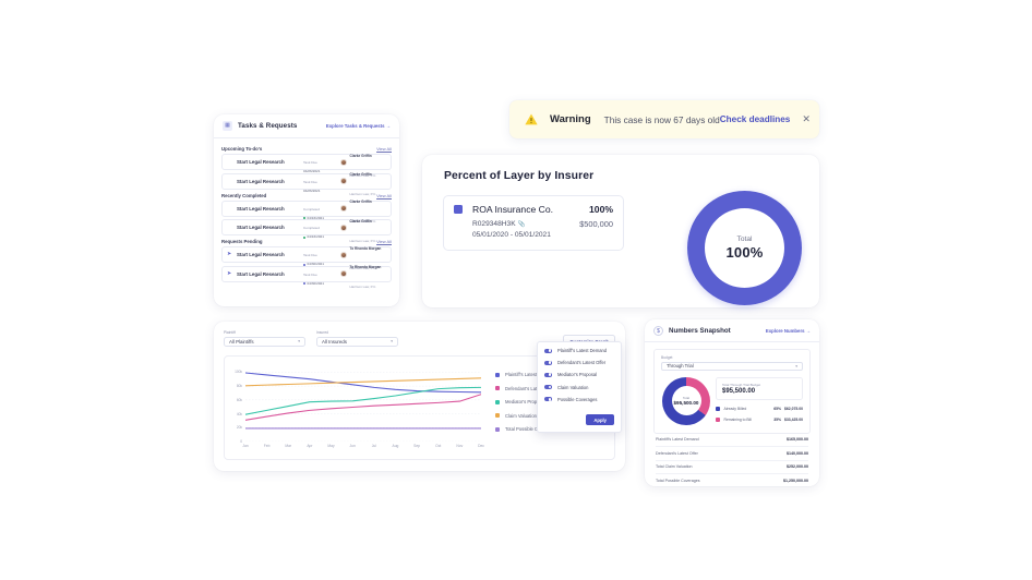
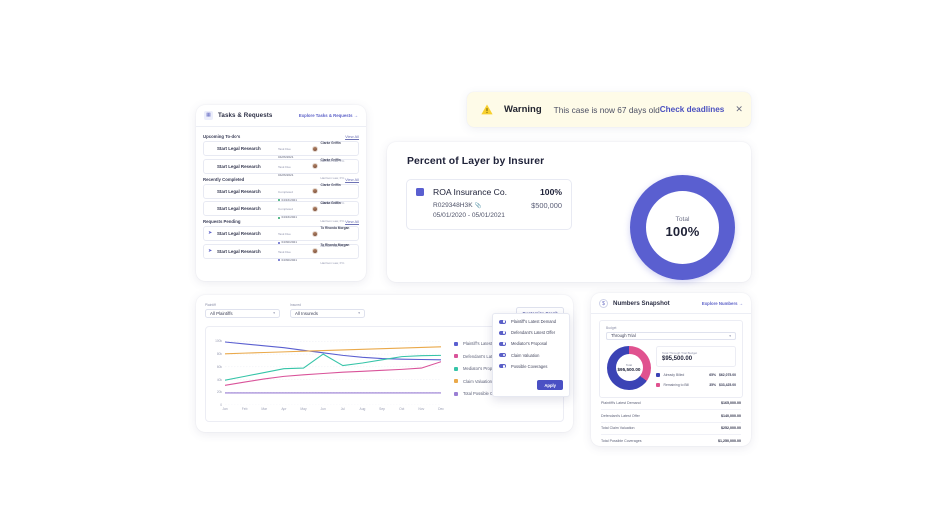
Mediator's Proposal/Jun: 60k -> 80k
